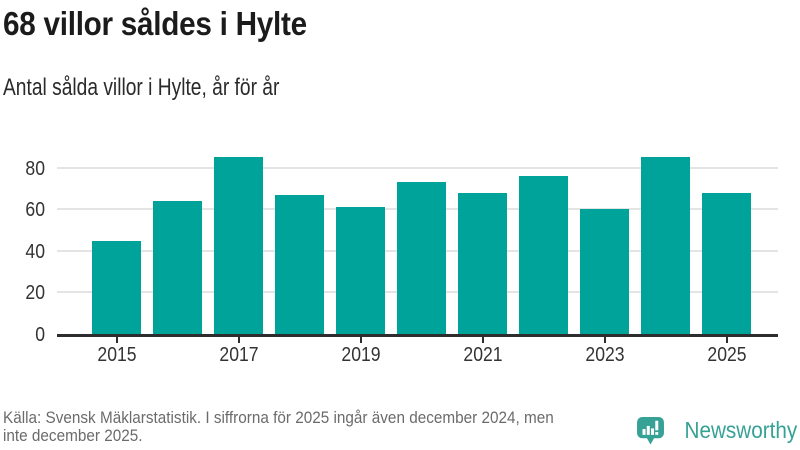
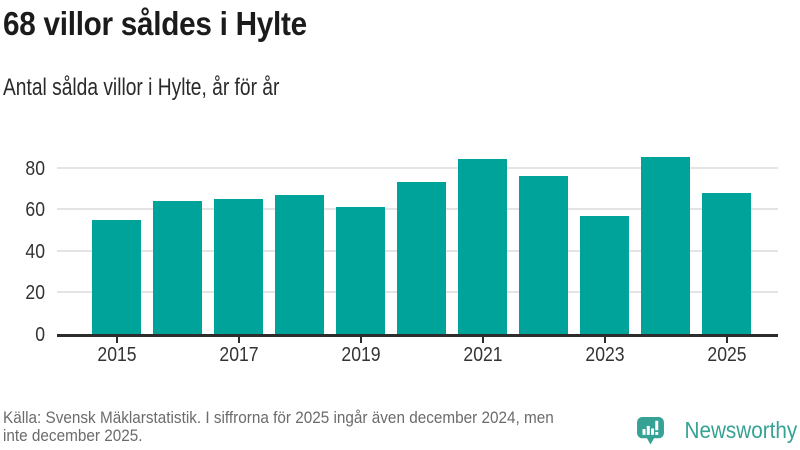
2015: 45 -> 55
2017: 85 -> 65
2021: 68 -> 84
2023: 60 -> 57
